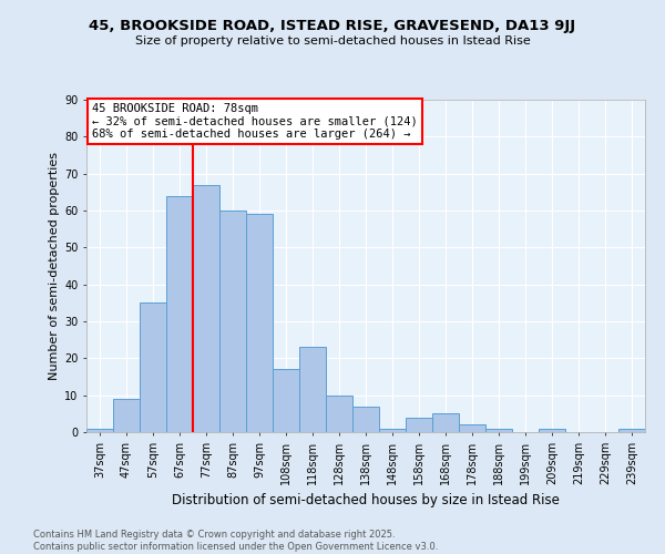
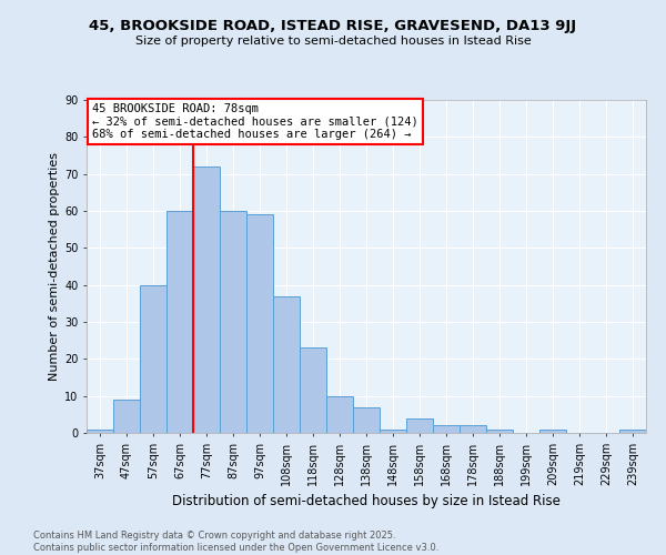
57sqm: 35 -> 40
67sqm: 64 -> 60
77sqm: 67 -> 72
108sqm: 17 -> 37
168sqm: 5 -> 2
